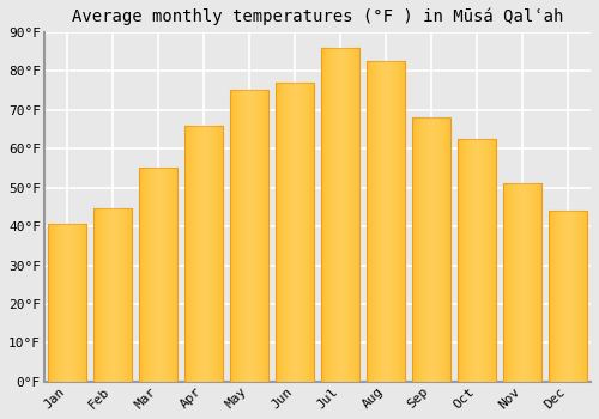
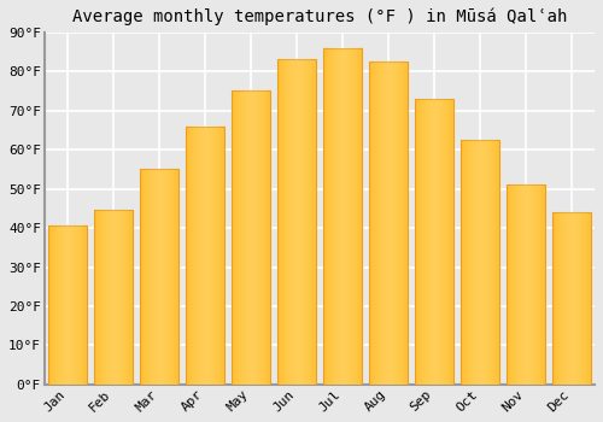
Jun: 77.0°F -> 83.0°F
Sep: 68.0°F -> 73.0°F
